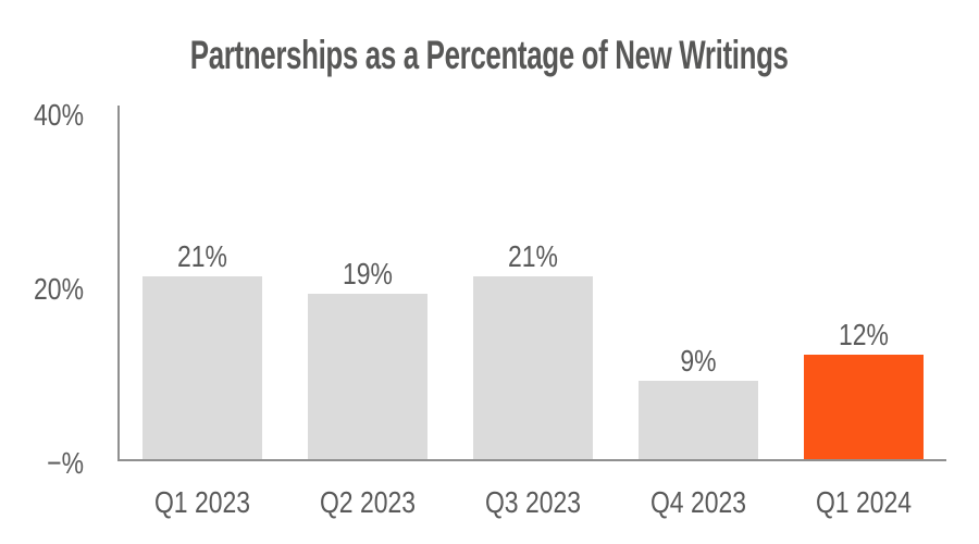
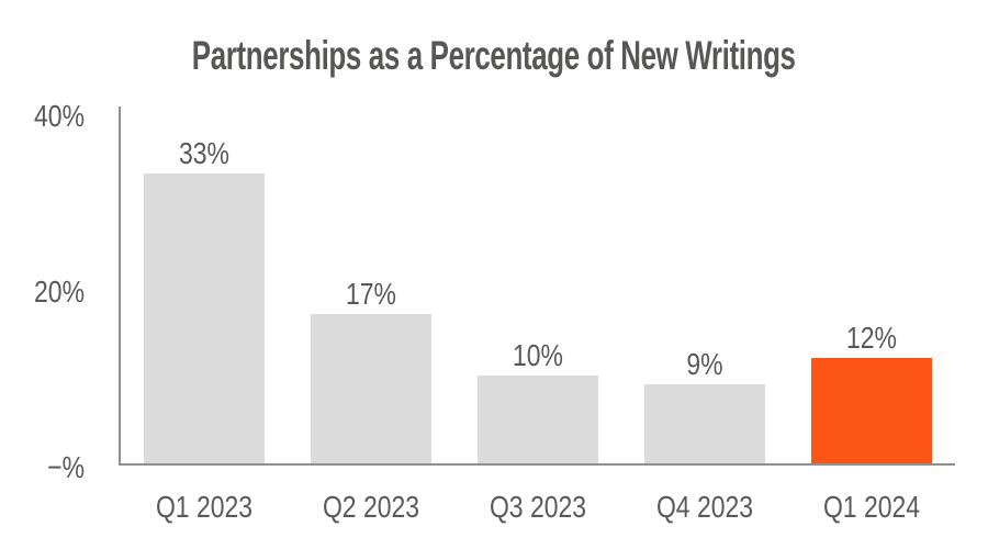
Q1 2023: 21% -> 33%
Q2 2023: 19% -> 17%
Q3 2023: 21% -> 10%
